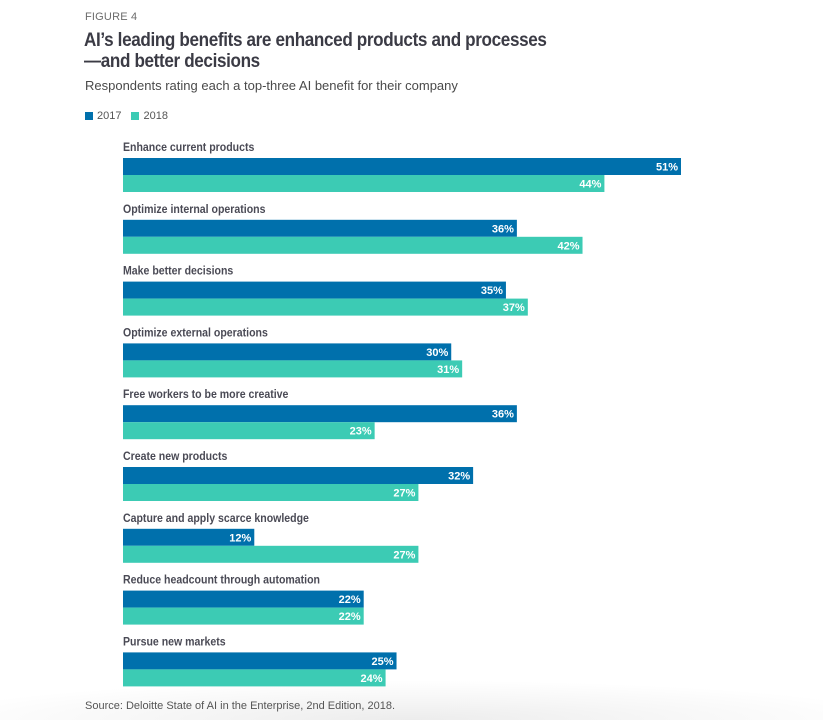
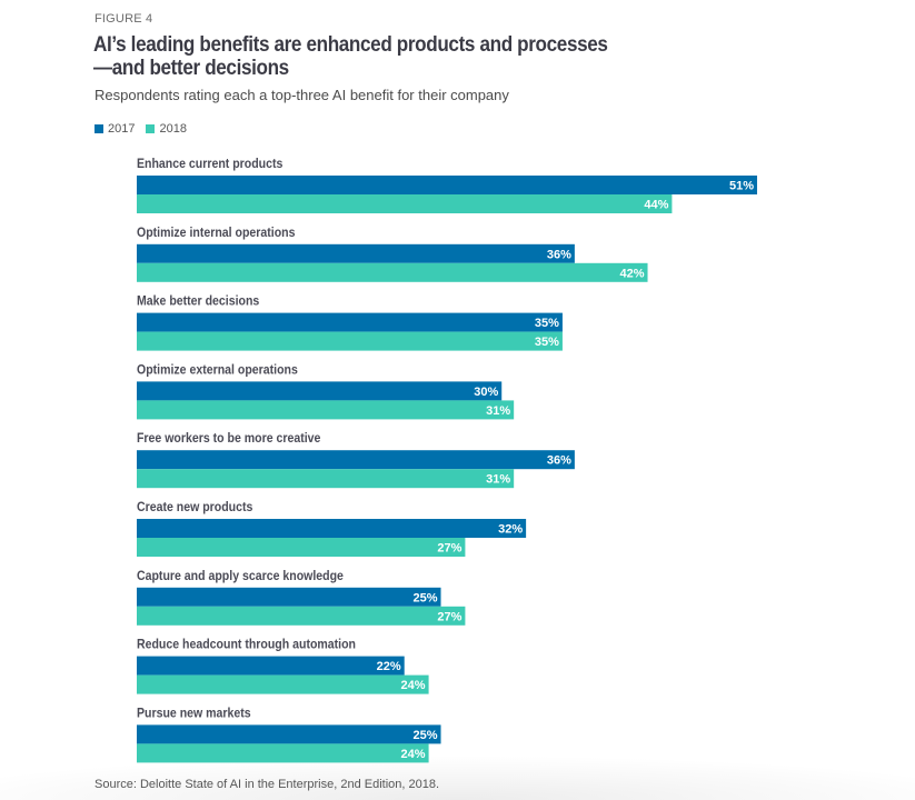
2018/Make better decisions: 37% -> 35%
2018/Free workers to be more creative: 23% -> 31%
2017/Capture and apply scarce knowledge: 12% -> 25%
2018/Reduce headcount through automation: 22% -> 24%
